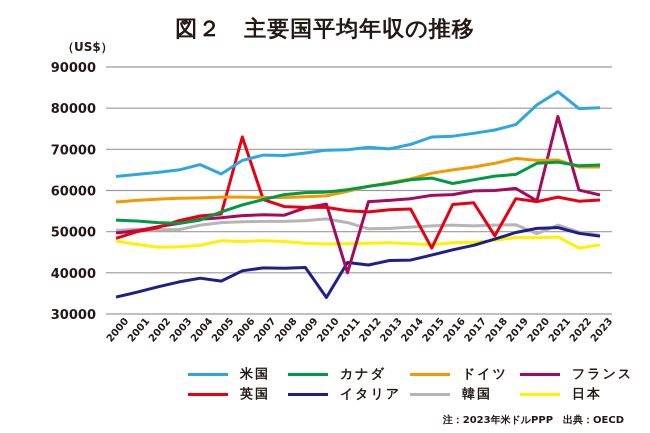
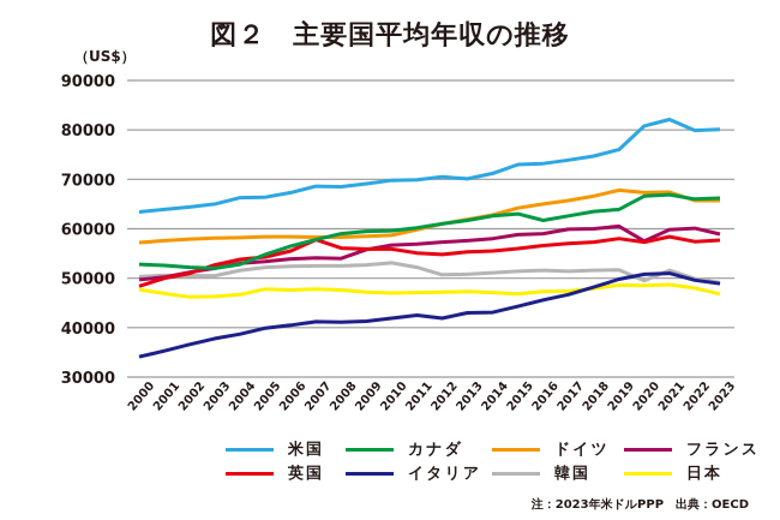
米国/2005: 64000 -> 66000
イタリア/2005: 38000 -> 40000
英国/2006: 73000 -> 56000
イタリア/2010: 34000 -> 42000
フランス/2011: 40000 -> 57000
英国/2015: 46000 -> 56000
英国/2018: 49000 -> 57000
米国/2021: 84000 -> 82000
フランス/2021: 78000 -> 60000
日本/2022: 46000 -> 48000
